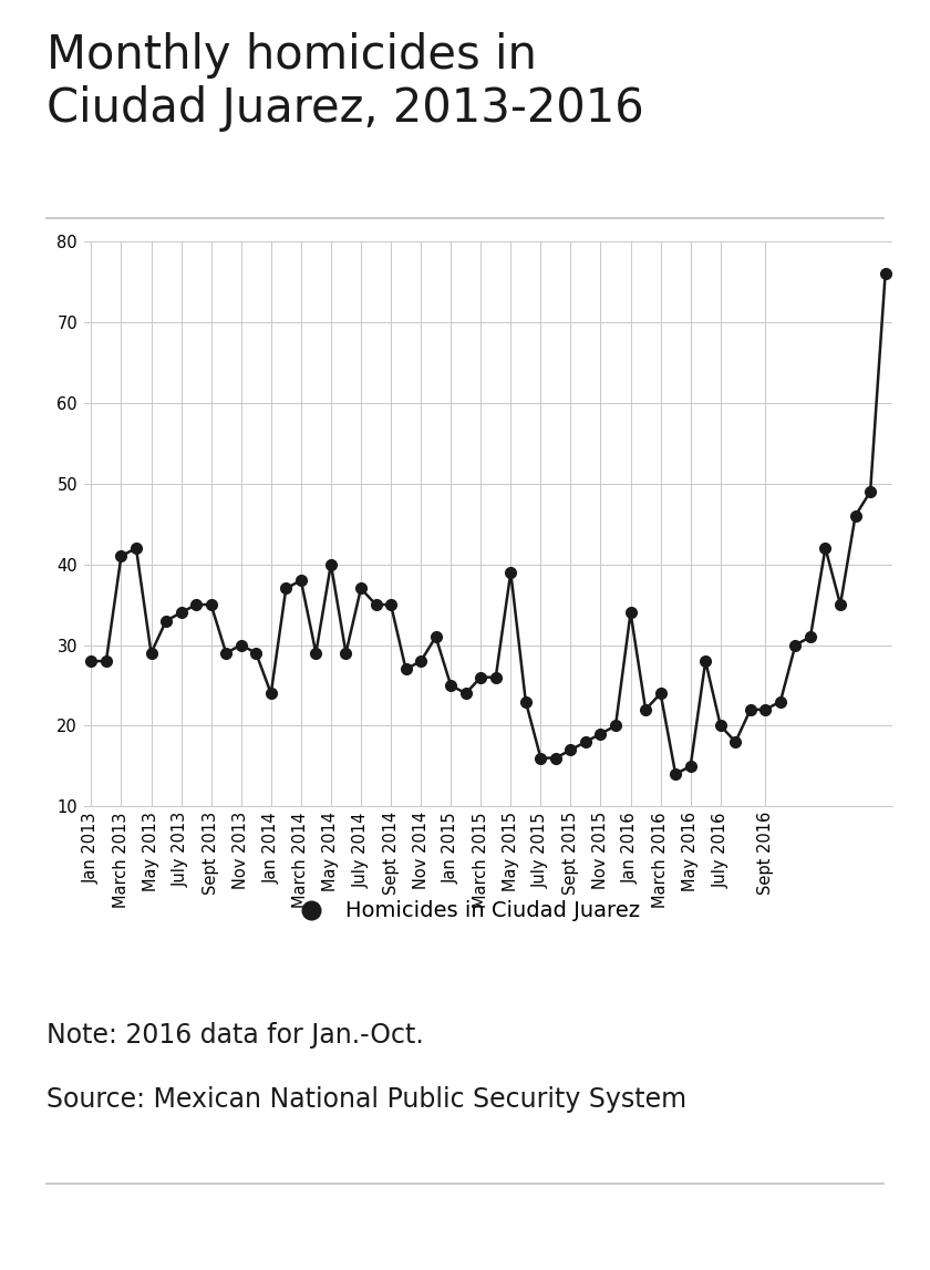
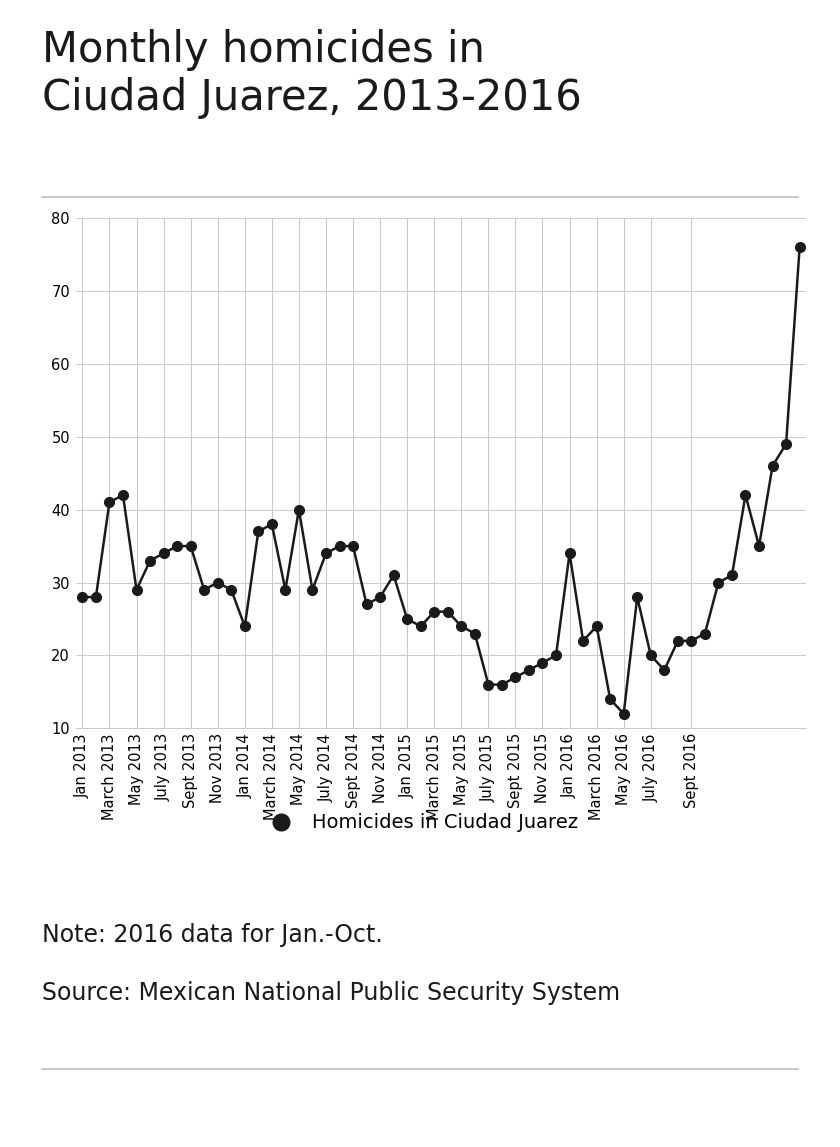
July 2014: 37 -> 34
May 2015: 39 -> 24
May 2016: 15 -> 12
